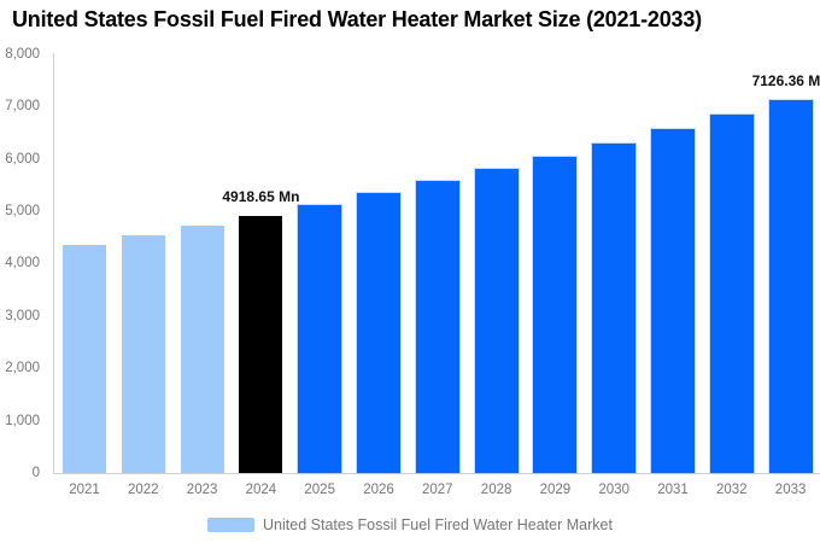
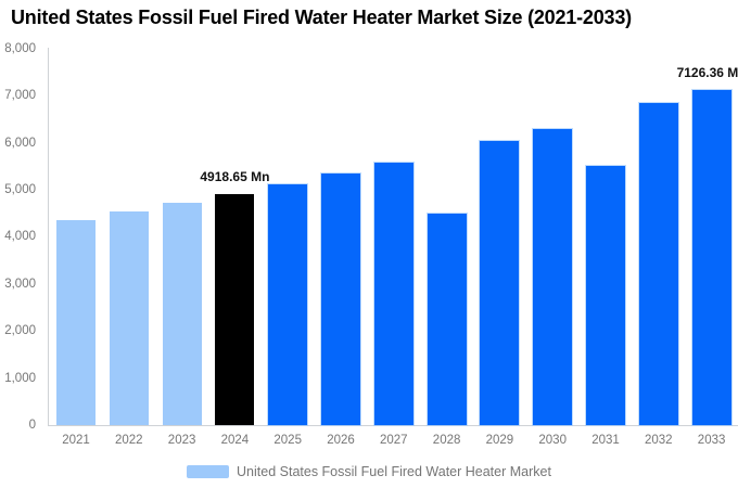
2028: 5800 -> 4500
2031: 6600 -> 5500
